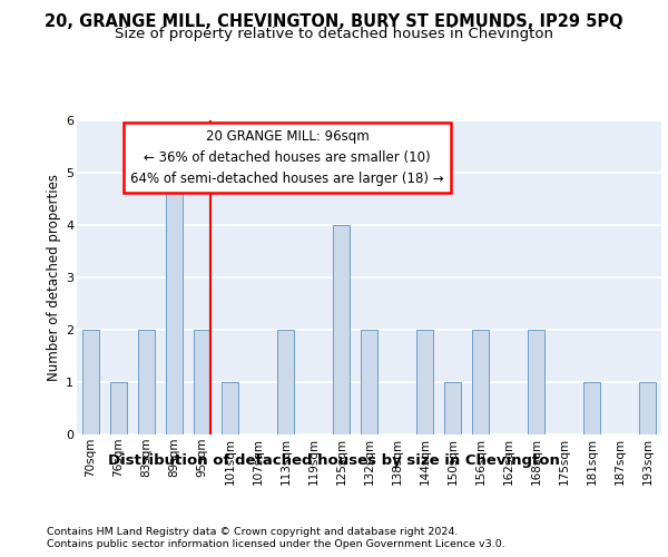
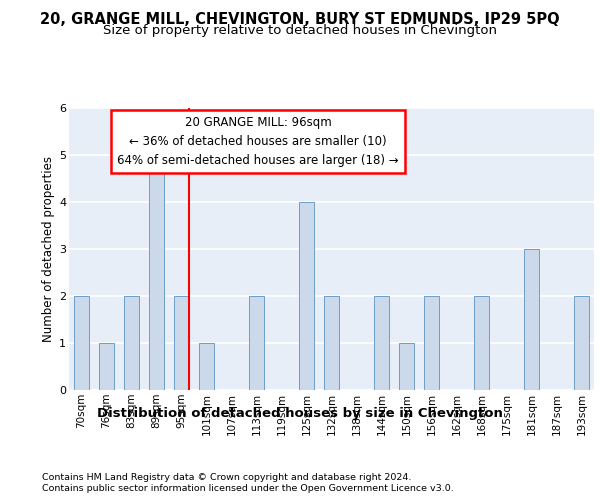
181sqm: 1 -> 3
193sqm: 1 -> 2
